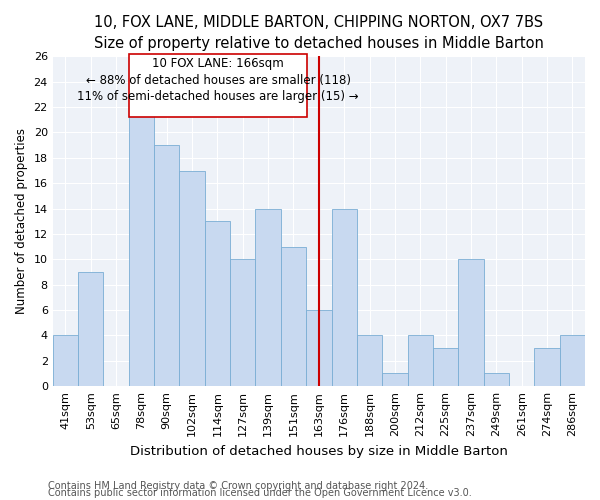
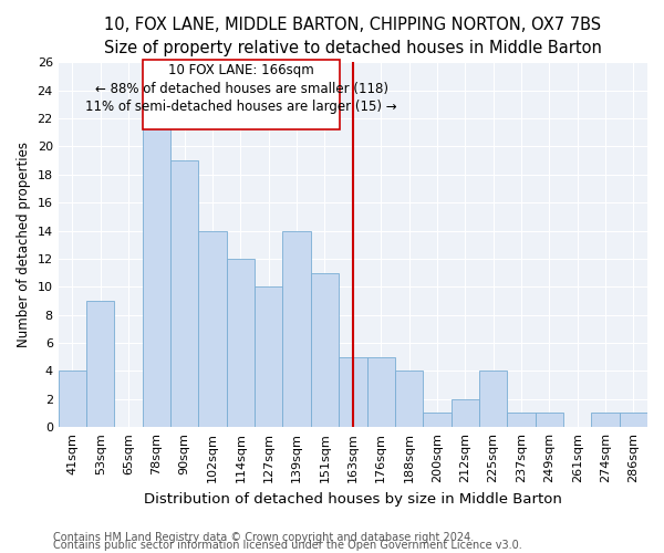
102sqm: 17 -> 14
114sqm: 13 -> 12
163sqm: 6 -> 5
176sqm: 14 -> 5
212sqm: 4 -> 2
225sqm: 3 -> 4
237sqm: 10 -> 1
274sqm: 3 -> 1
286sqm: 4 -> 1
